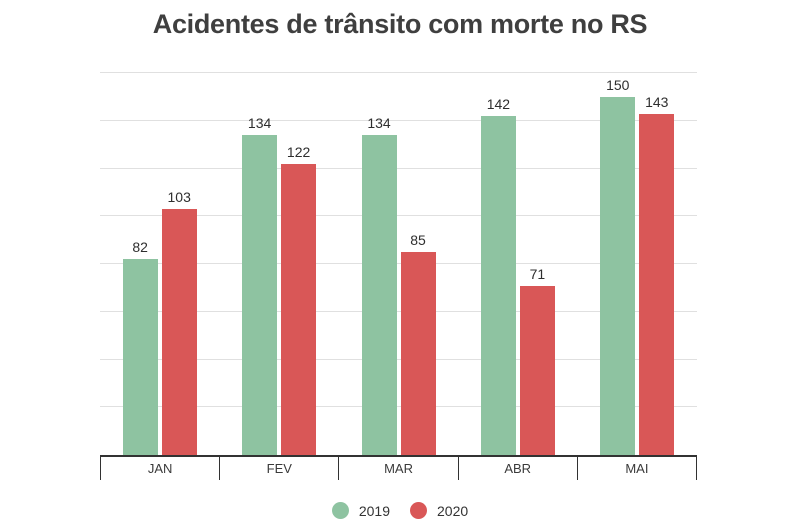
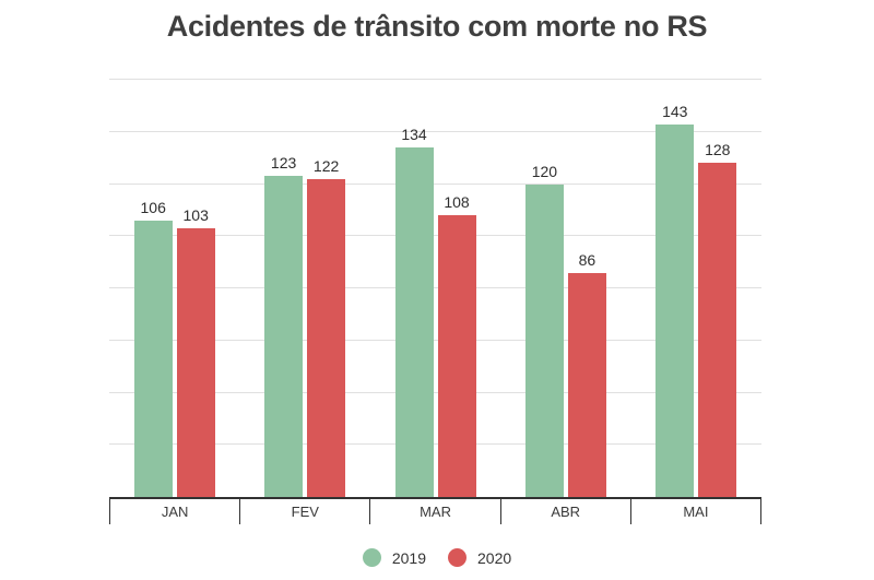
2019/JAN: 82 -> 106
2019/FEV: 134 -> 123
2020/MAR: 85 -> 108
2019/ABR: 142 -> 120
2020/ABR: 71 -> 86
2019/MAI: 150 -> 143
2020/MAI: 143 -> 128
